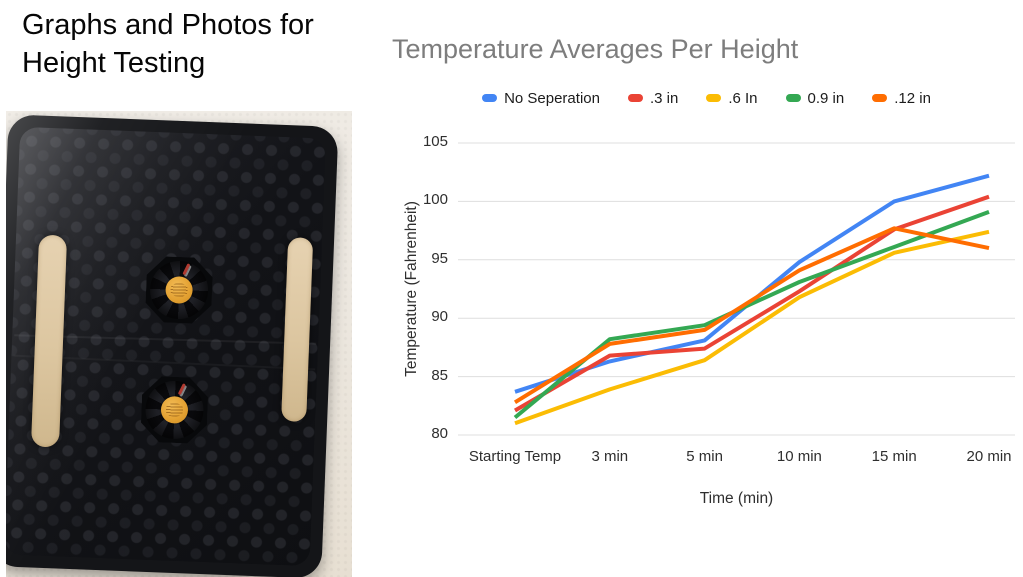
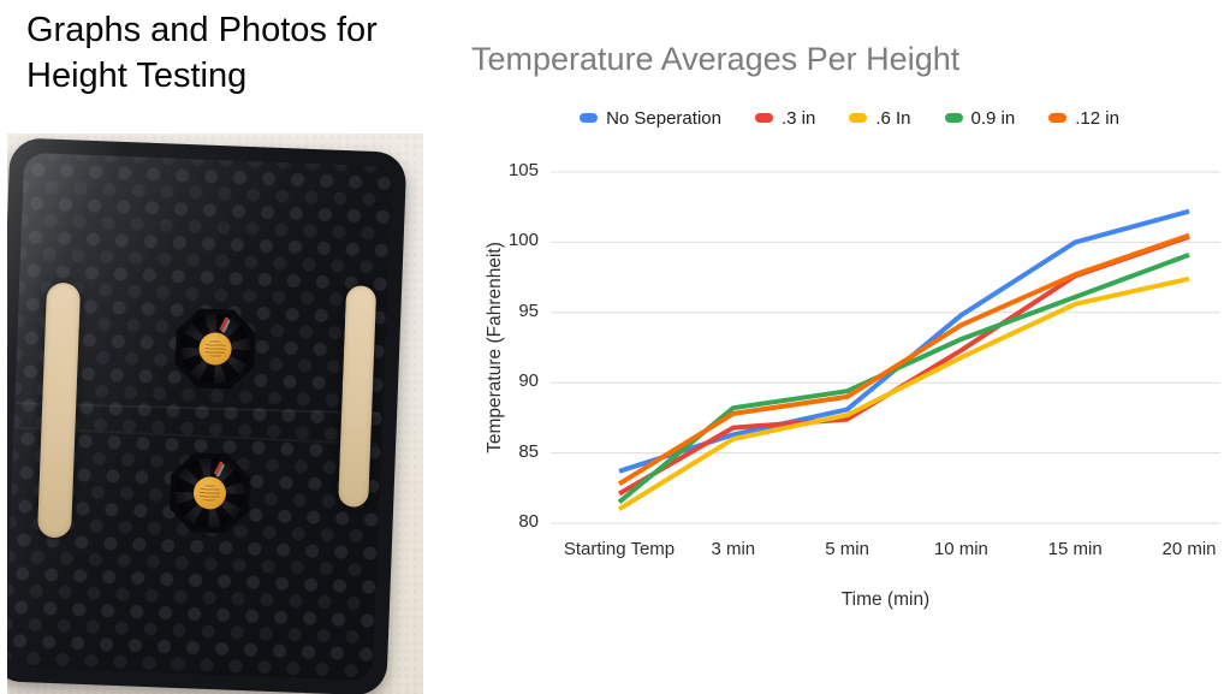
.6 In/3 min: 83.9 -> 86.0
.6 In/5 min: 86.4 -> 87.7
.12 in/20 min: 96.0 -> 100.5
